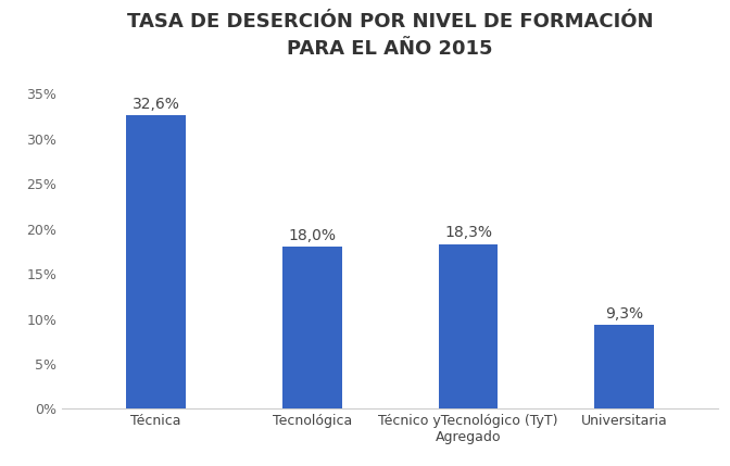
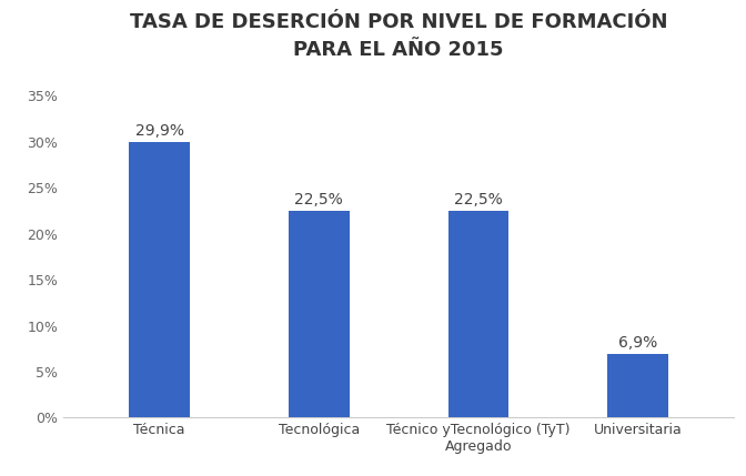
Técnica: 32,6% -> 29,9%
Tecnológica: 18,0% -> 22,5%
Técnico yTecnológico (TyT) Agregado: 18,3% -> 22,5%
Universitaria: 9,3% -> 6,9%
